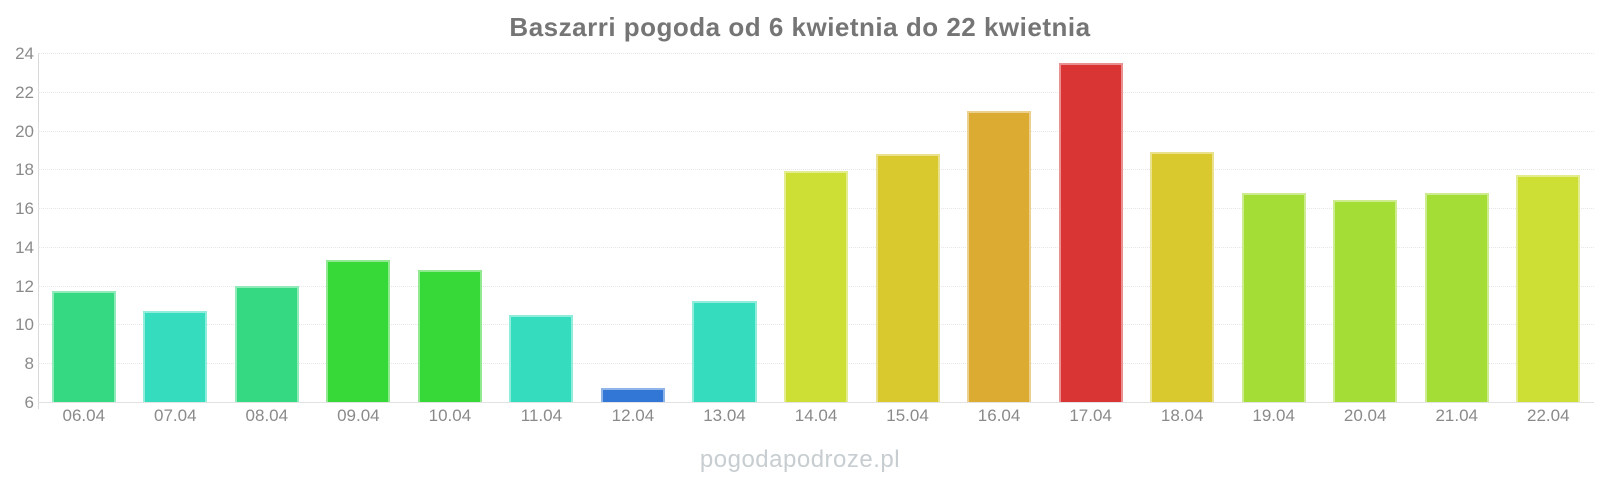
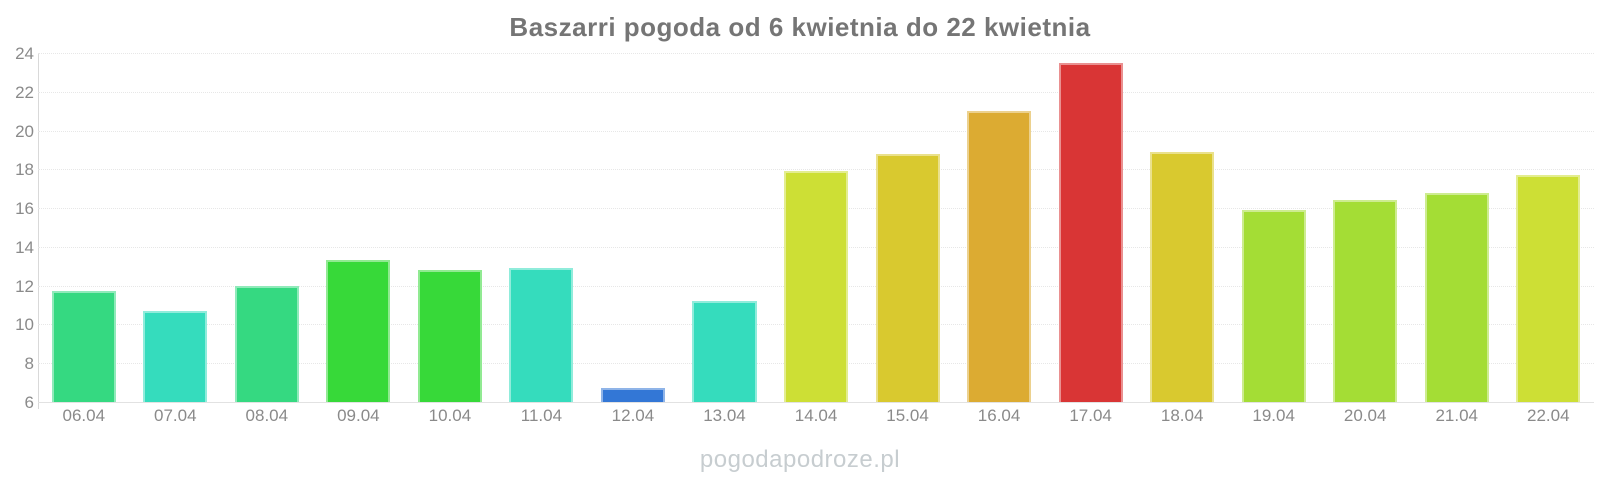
11.04: 10.5 -> 12.9
19.04: 16.8 -> 15.9
